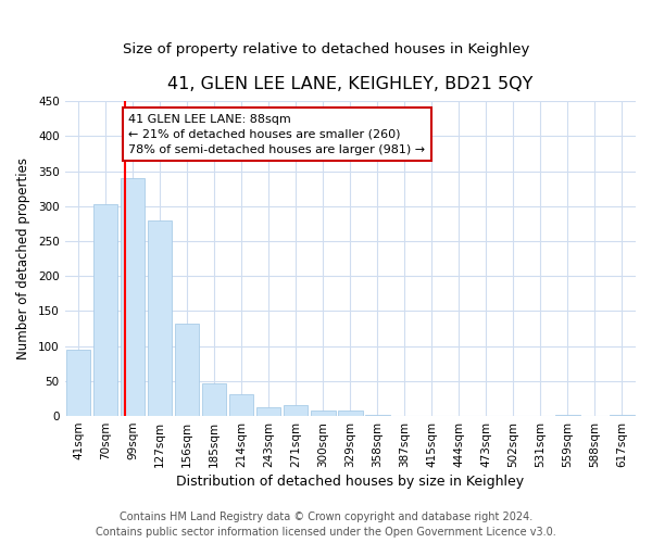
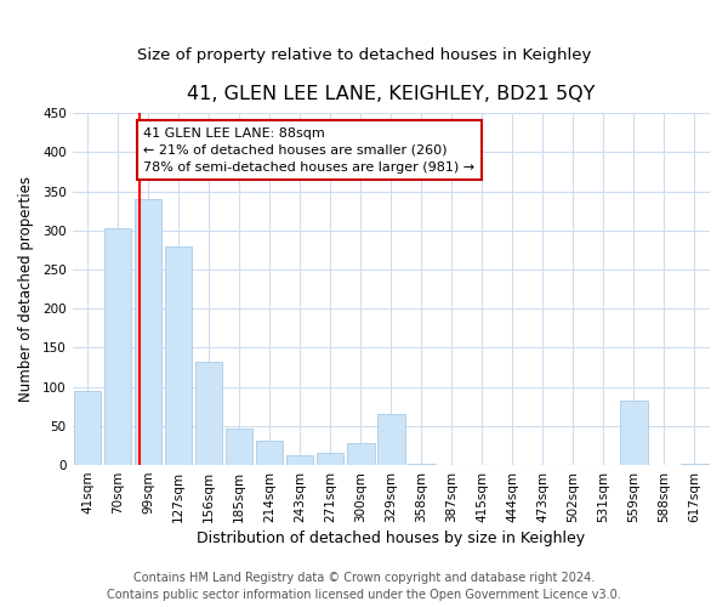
300sqm: 8 -> 28
329sqm: 8 -> 66
559sqm: 2 -> 82
